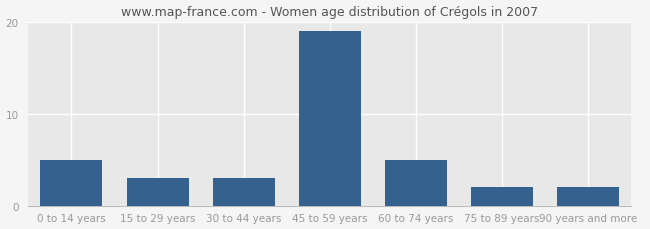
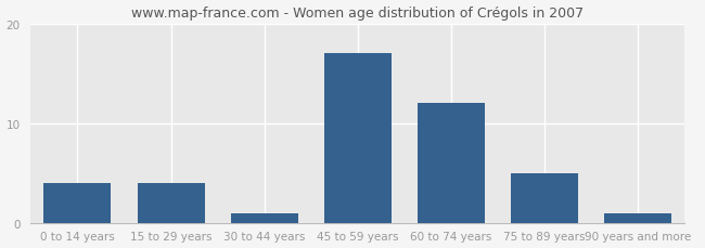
0 to 14 years: 5 -> 4
15 to 29 years: 3 -> 4
30 to 44 years: 3 -> 1
45 to 59 years: 19 -> 17
60 to 74 years: 5 -> 12
75 to 89 years: 2 -> 5
90 years and more: 2 -> 1
